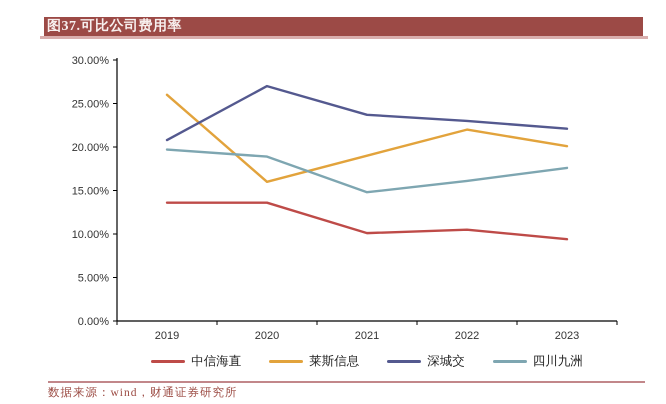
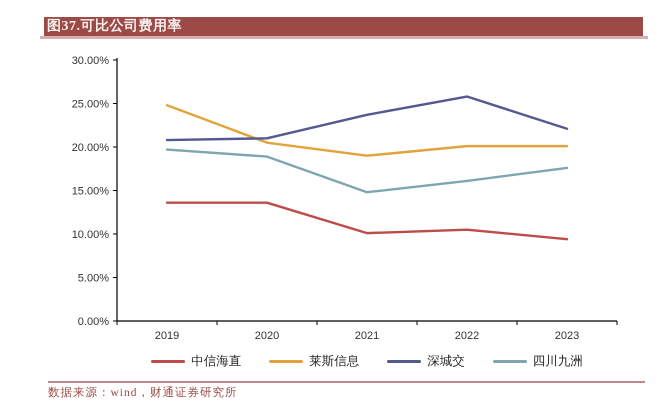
莱斯信息/2019: 26% -> 25%
莱斯信息/2020: 16% -> 20%
深城交/2020: 27% -> 21%
莱斯信息/2022: 22% -> 20%
深城交/2022: 23% -> 26%
